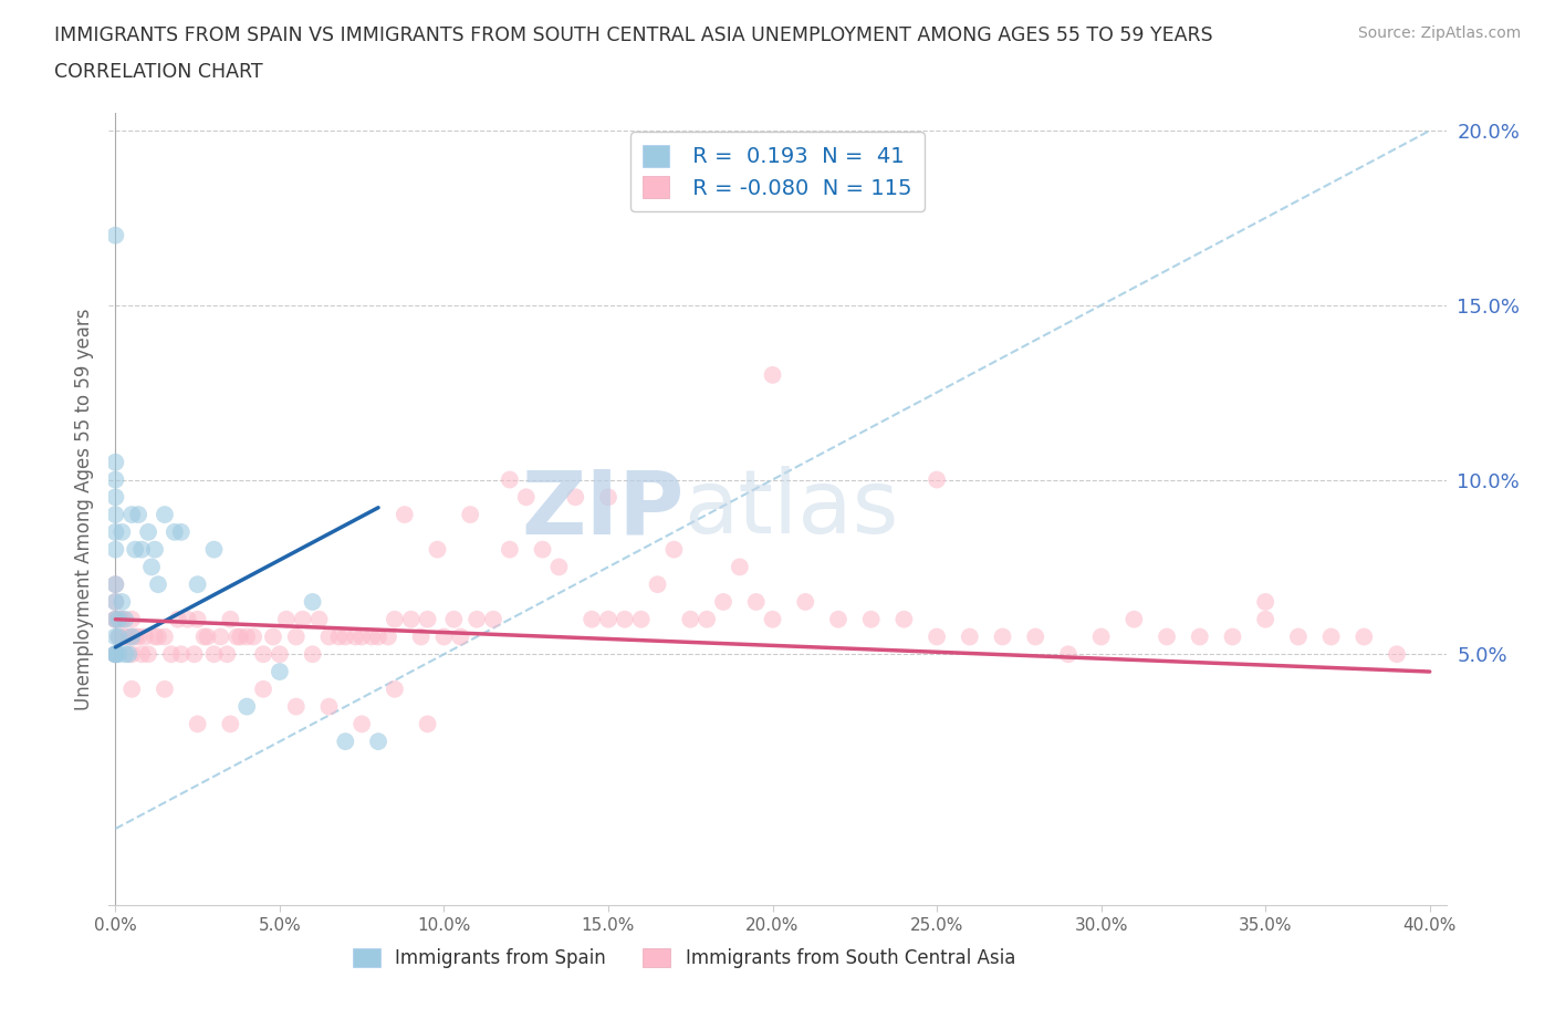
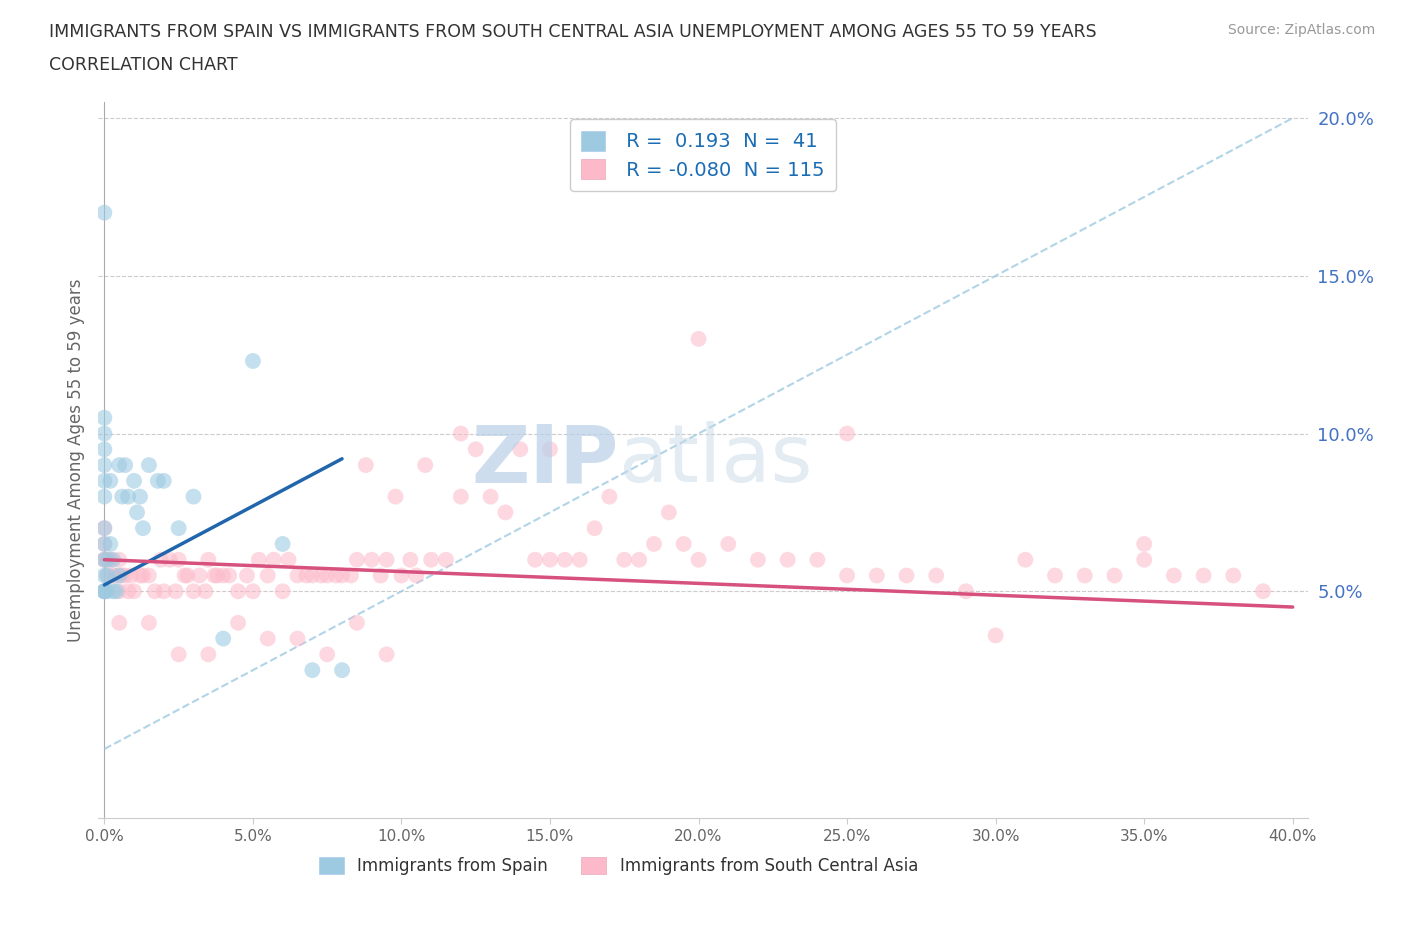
Immigrants from Spain/5.0%: 4.5% -> 12.3%
Immigrants from South Central Asia/30.0%: 5.5% -> 3.6%
